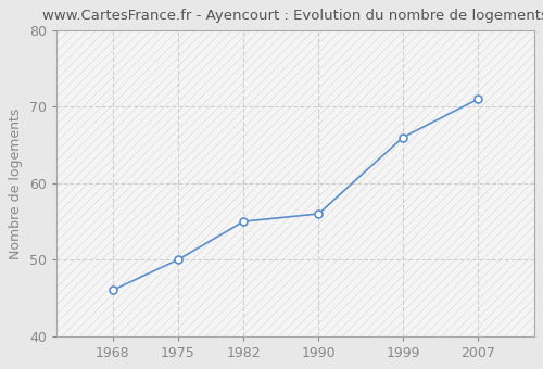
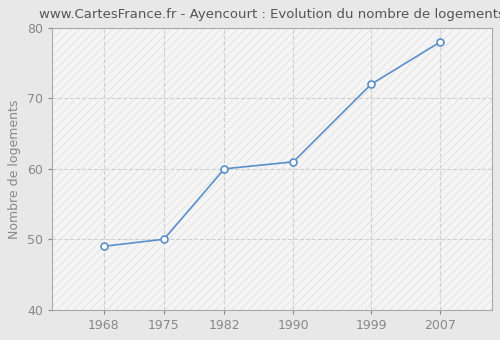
1968: 46 -> 49
1982: 55 -> 60
1990: 56 -> 61
1999: 66 -> 72
2007: 71 -> 78
